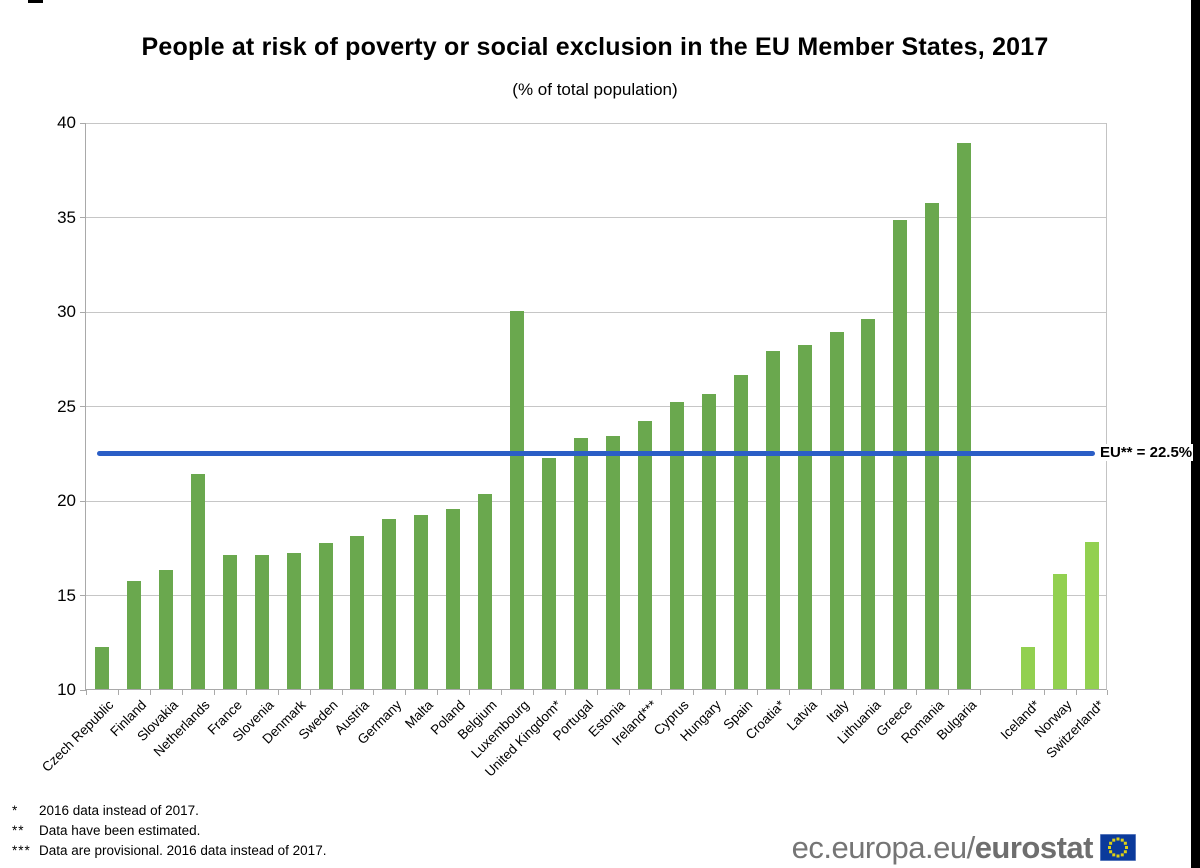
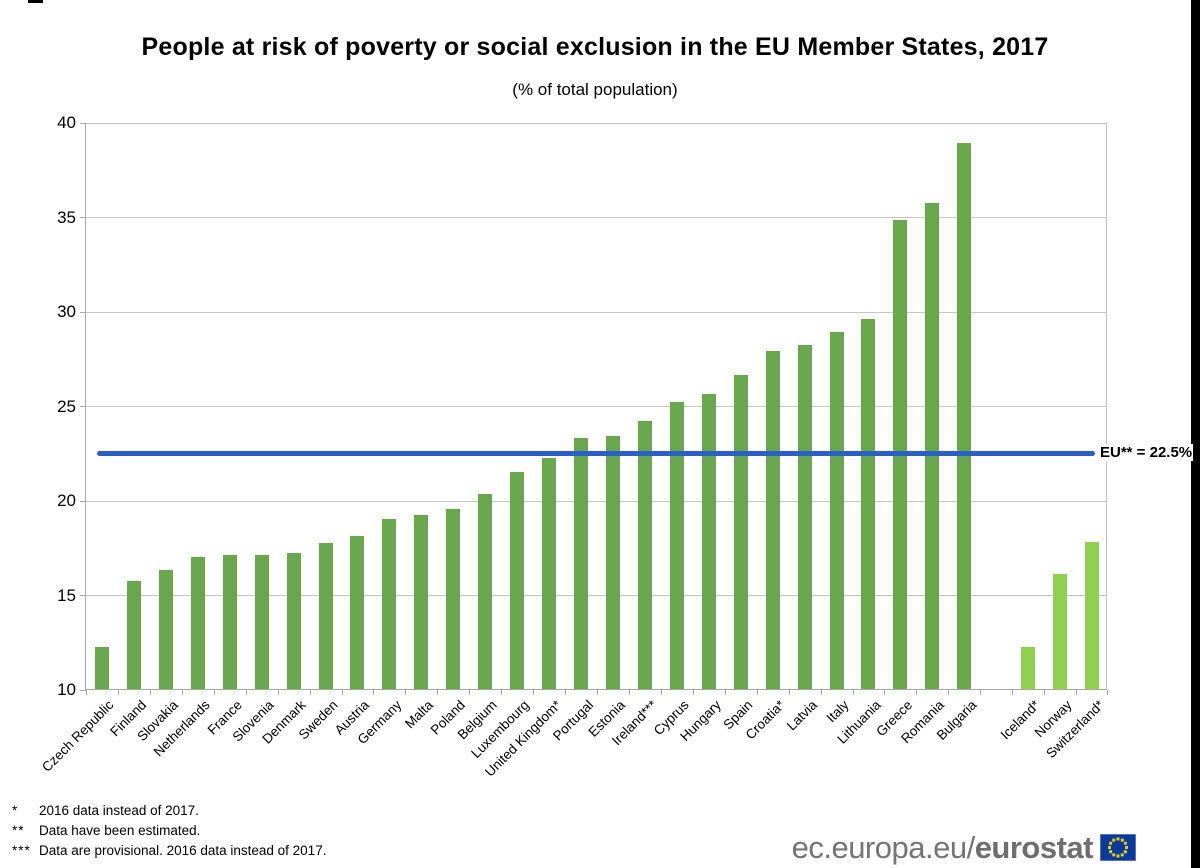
Netherlands: 21.4 -> 17.0
Luxembourg: 30.0 -> 21.5
